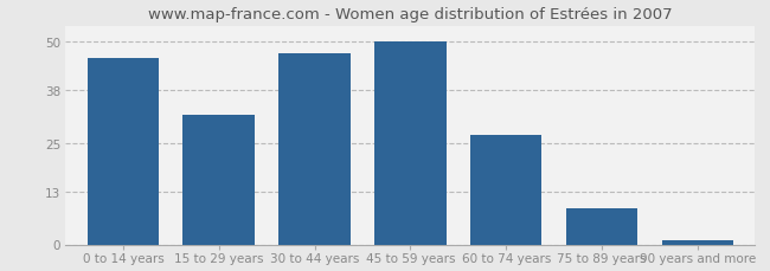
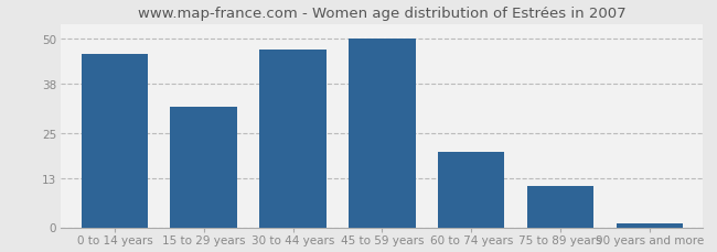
60 to 74 years: 27 -> 20
75 to 89 years: 9 -> 11
